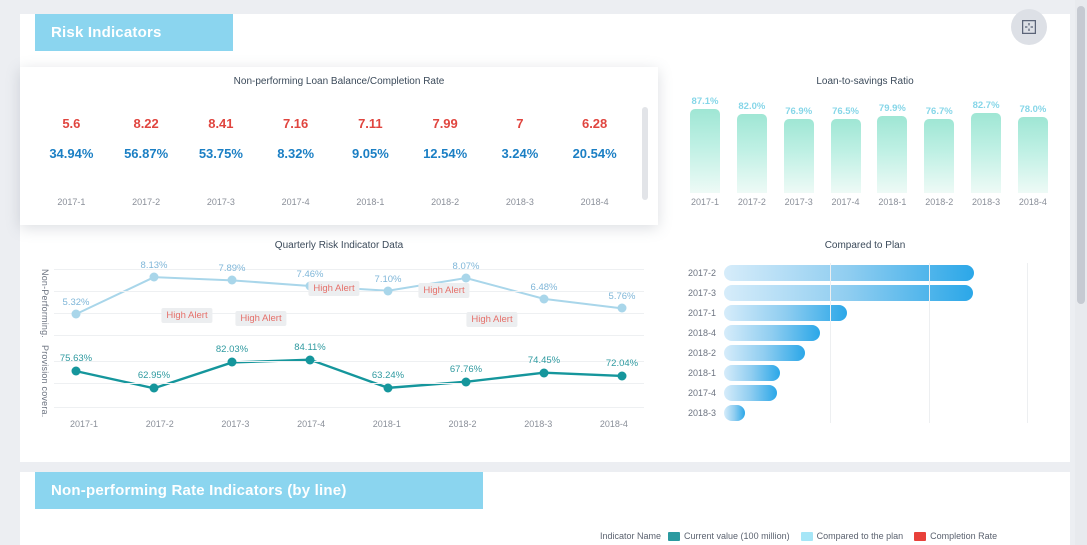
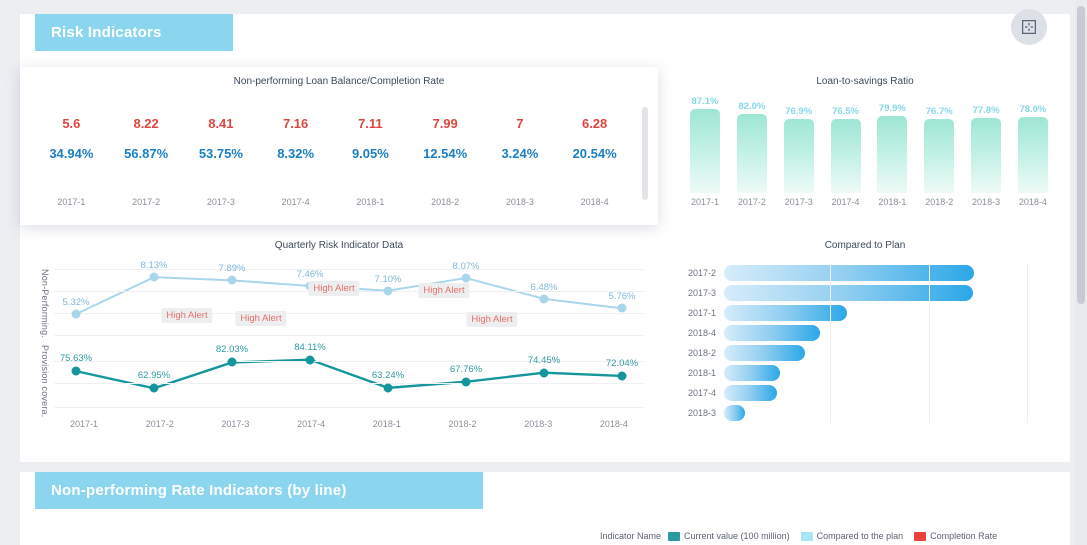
Loan-to-savings Ratio/2018-3: 82.7% -> 77.8%
